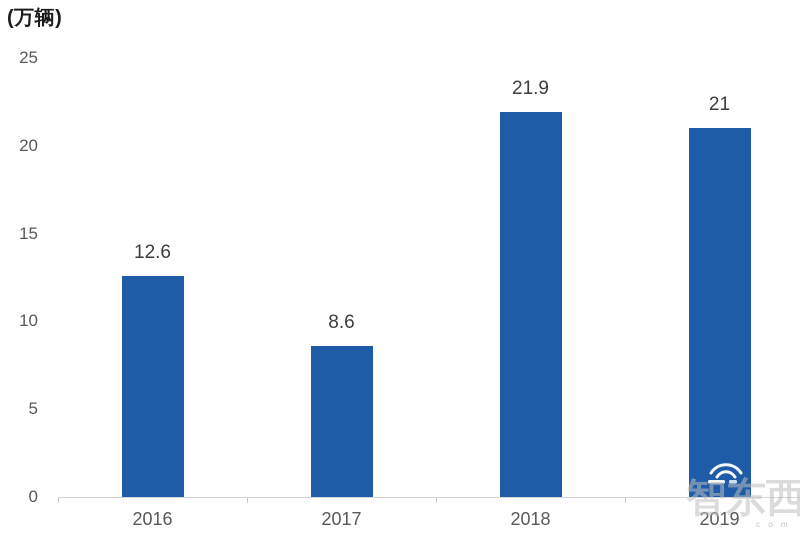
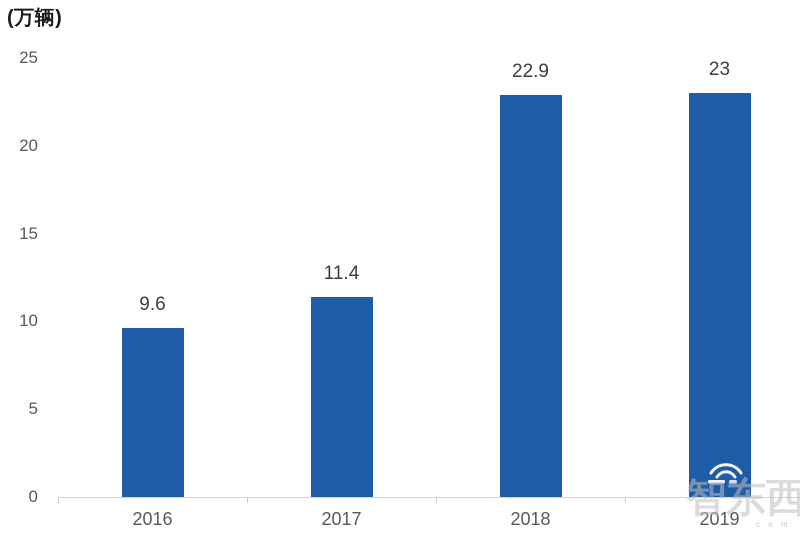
2016: 12.6 -> 9.6
2017: 8.6 -> 11.4
2018: 21.9 -> 22.9
2019: 21 -> 23
